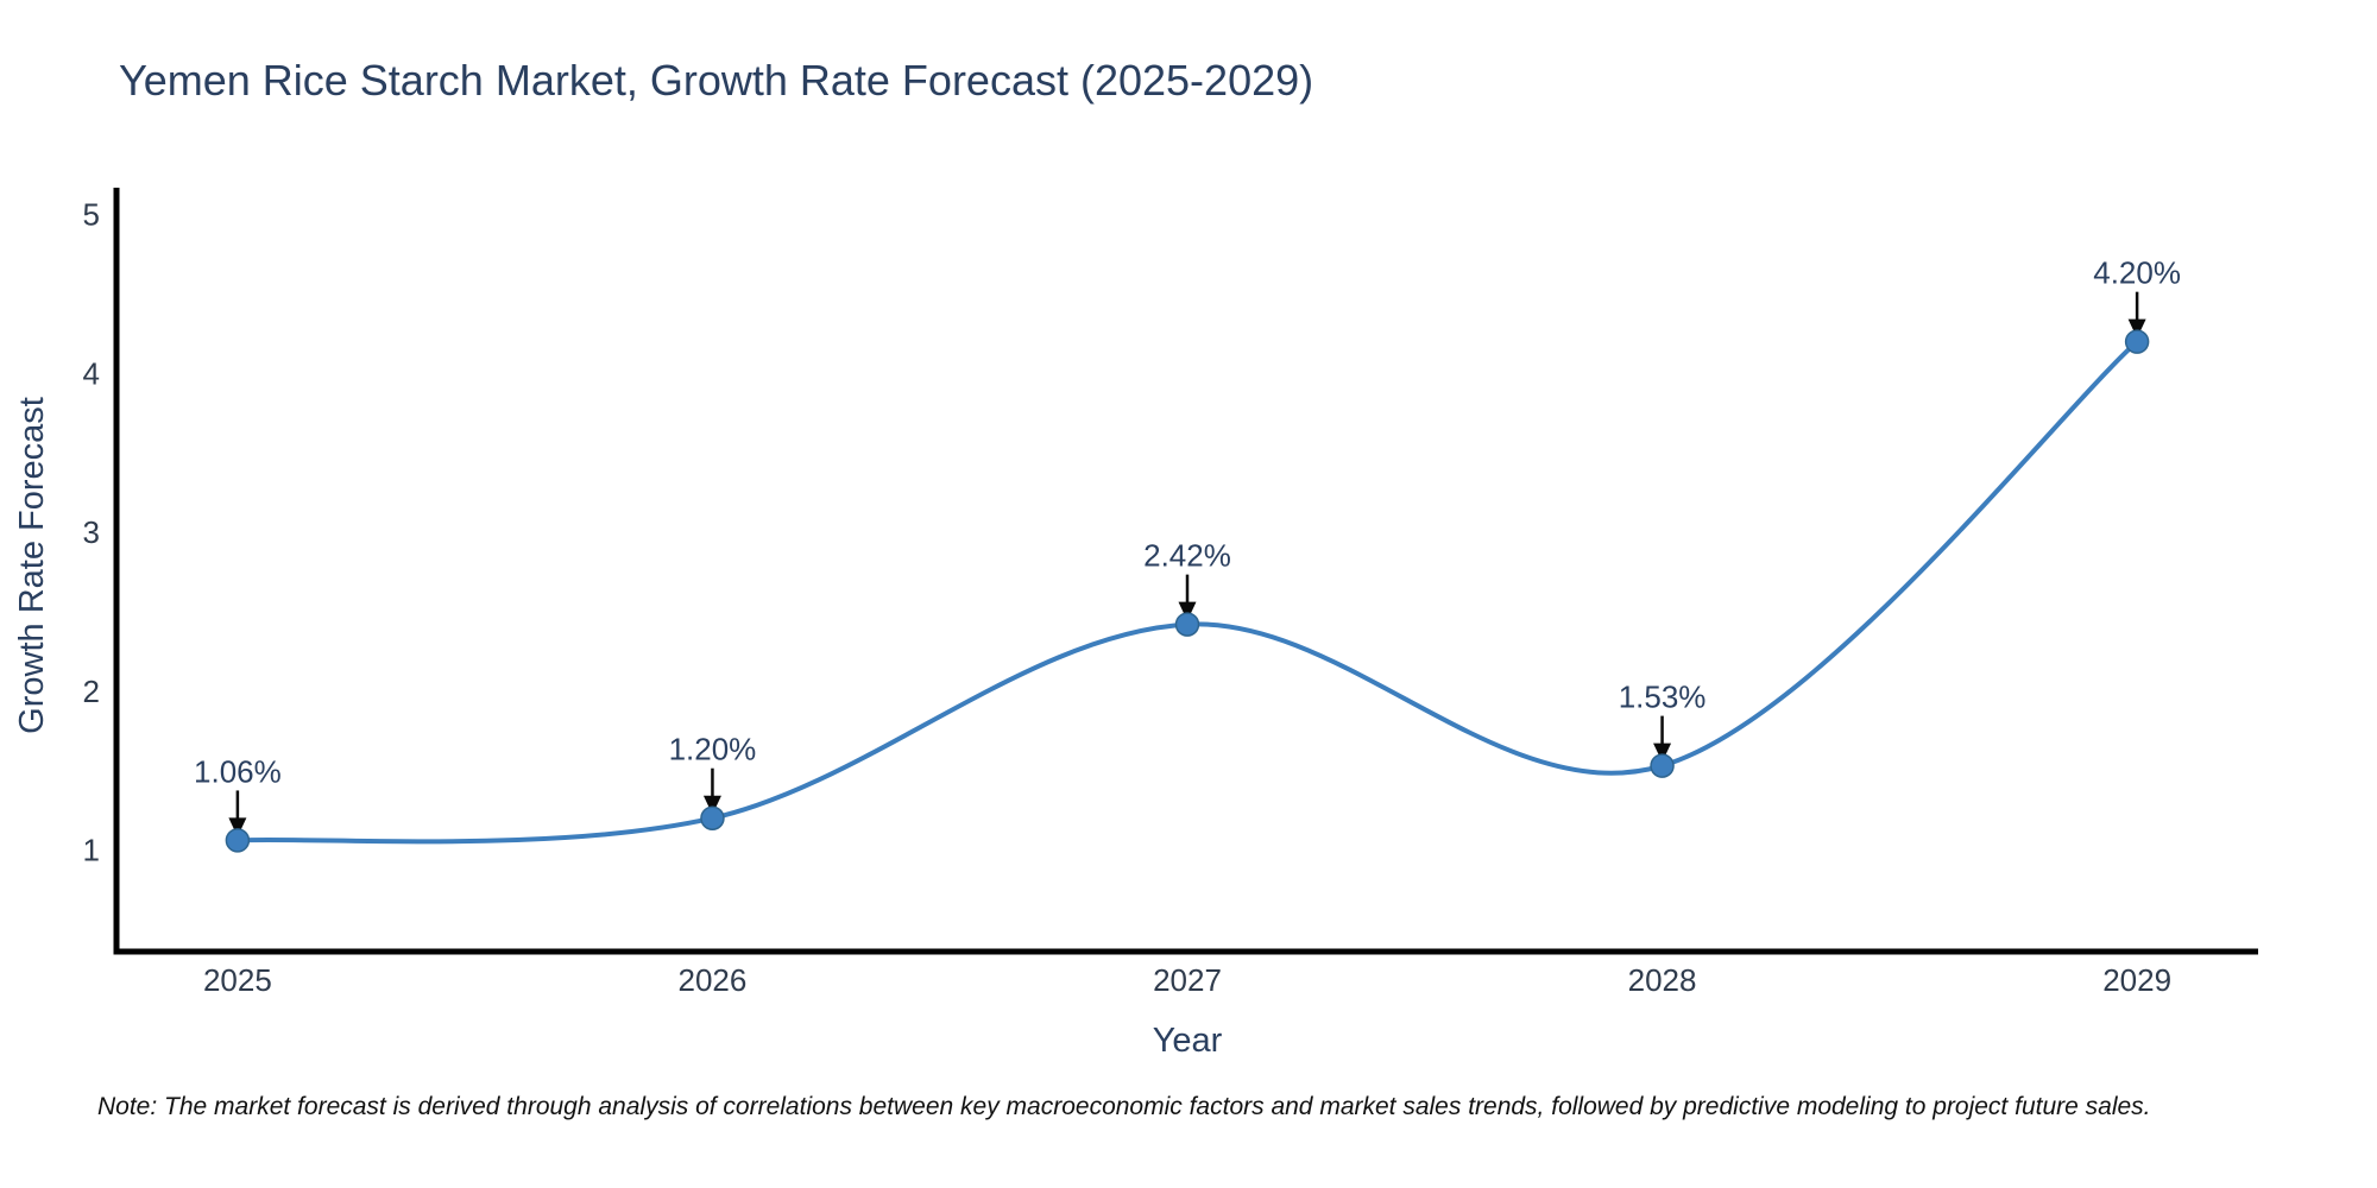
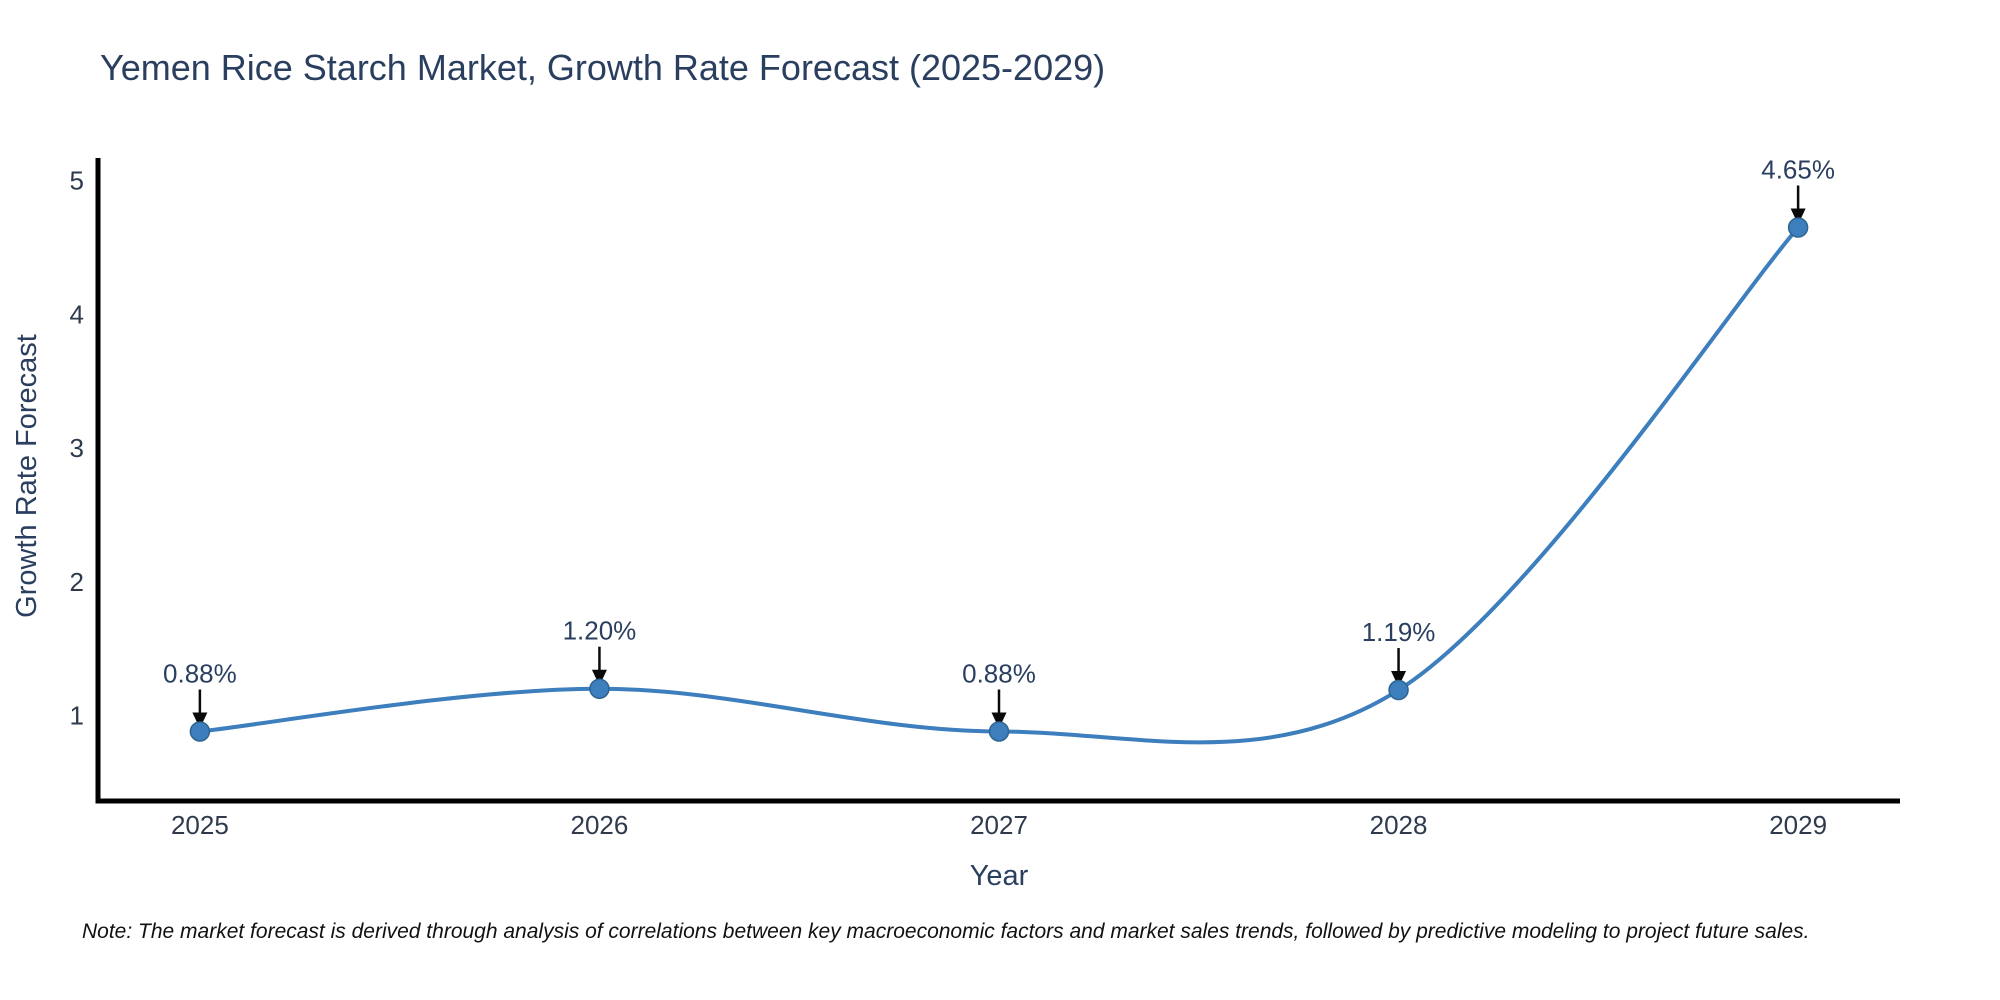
2025: 1.06% -> 0.88%
2027: 2.42% -> 0.88%
2028: 1.53% -> 1.19%
2029: 4.20% -> 4.65%
